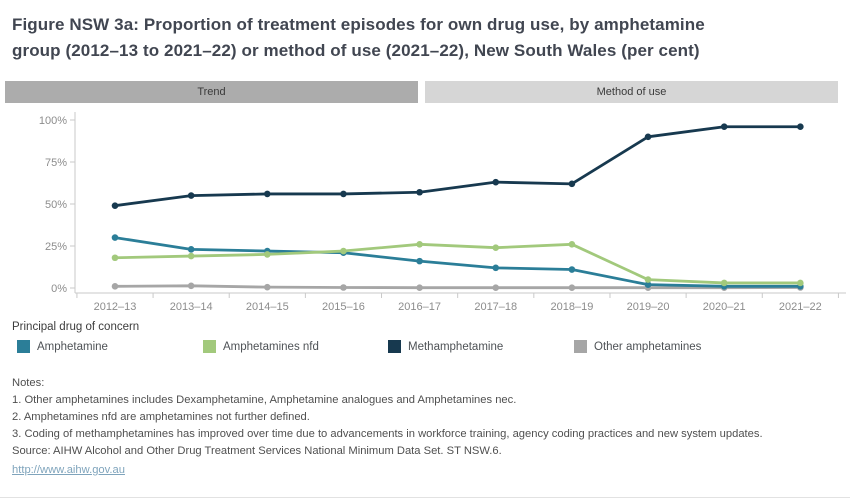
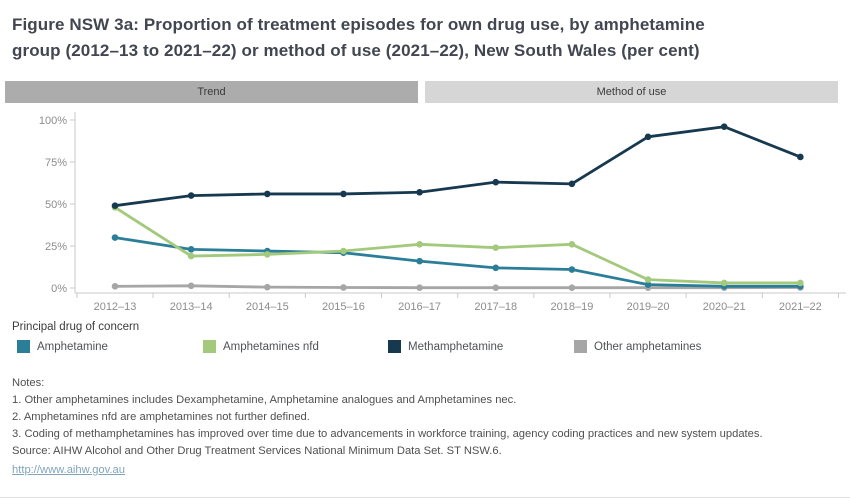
Amphetamines nfd/2012–13: 18% -> 48%
Methamphetamine/2021–22: 96% -> 78%
